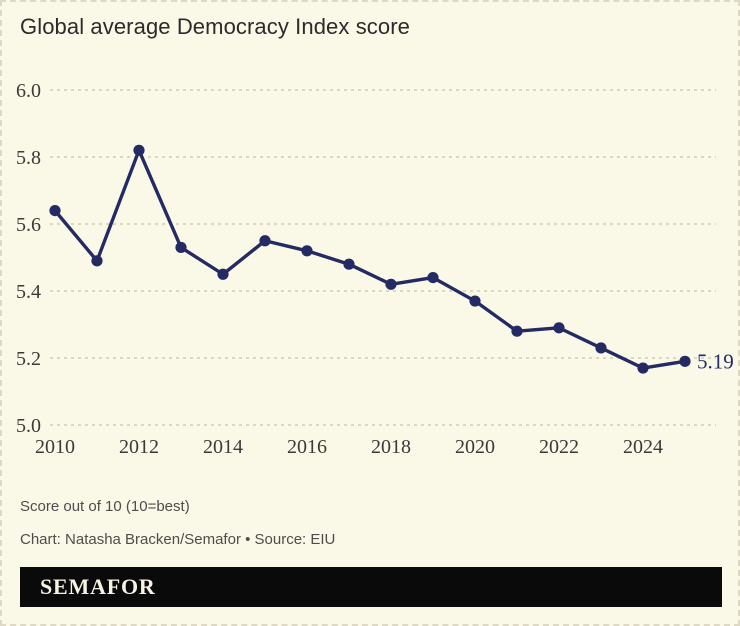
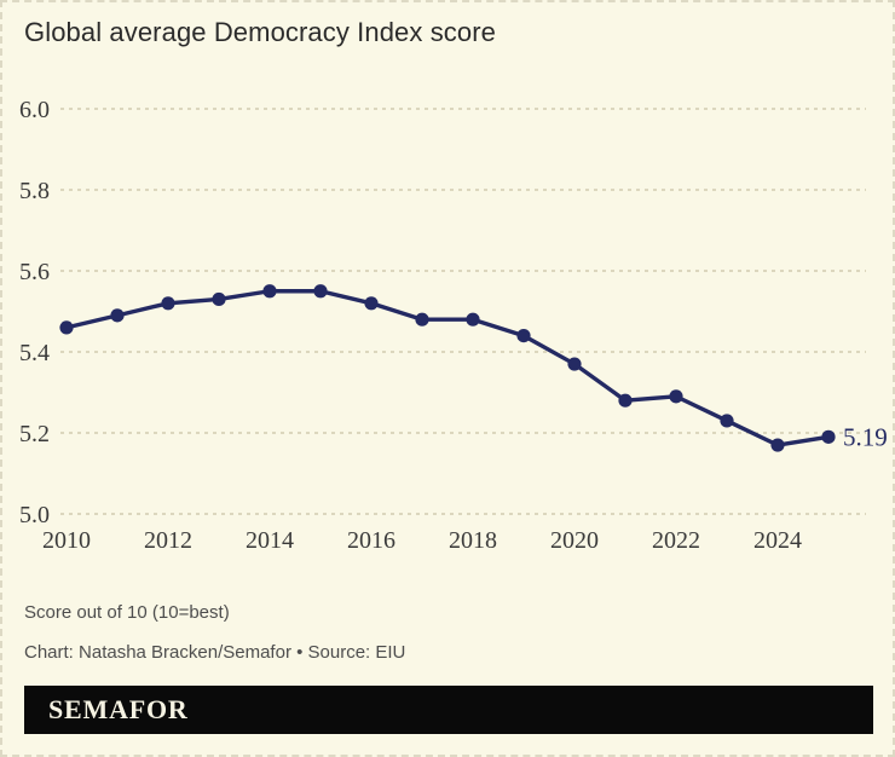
2010: 5.64 -> 5.46
2012: 5.82 -> 5.52
2014: 5.45 -> 5.55
2018: 5.42 -> 5.48
